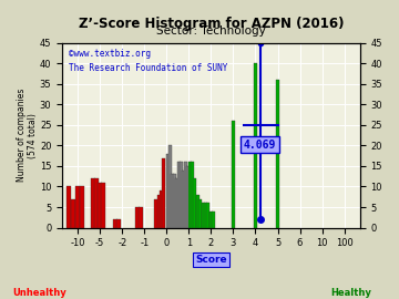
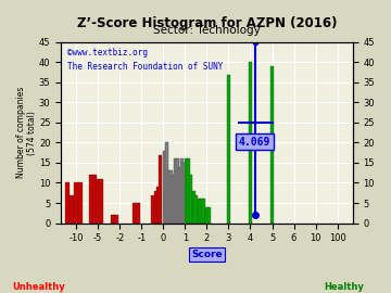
3: 26 -> 37
5: 36 -> 39
